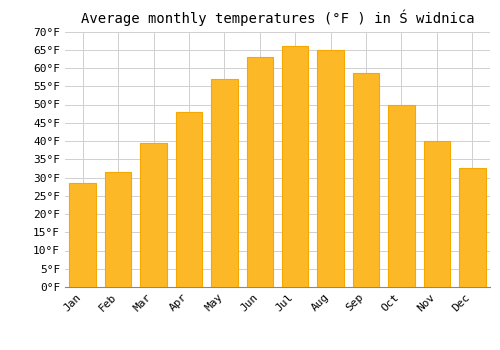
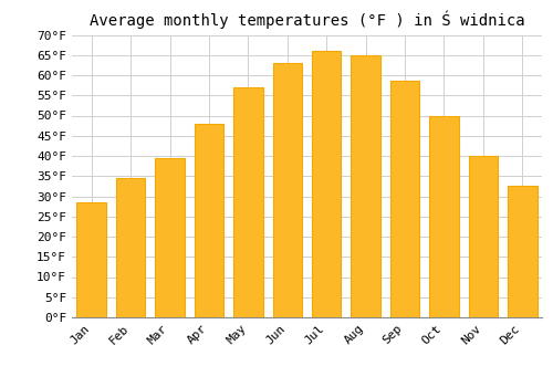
Feb: 31.5°F -> 34.5°F
